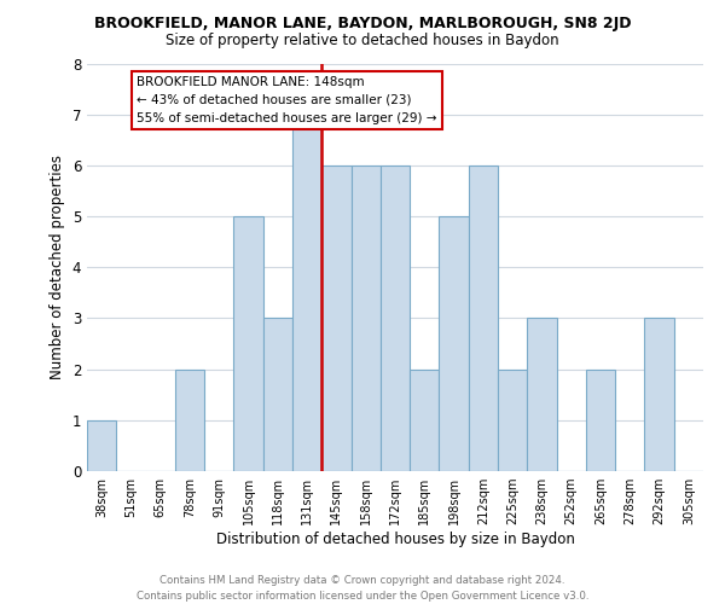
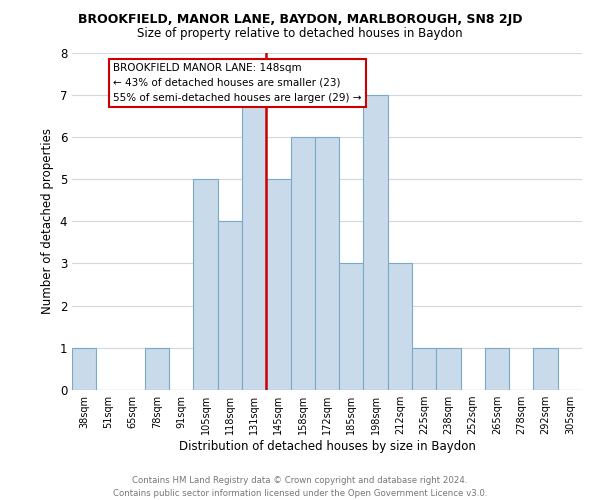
78sqm: 2 -> 1
118sqm: 3 -> 4
145sqm: 6 -> 5
185sqm: 2 -> 3
198sqm: 5 -> 7
212sqm: 6 -> 3
225sqm: 2 -> 1
238sqm: 3 -> 1
265sqm: 2 -> 1
292sqm: 3 -> 1
